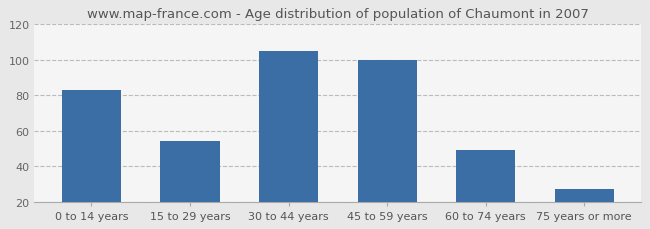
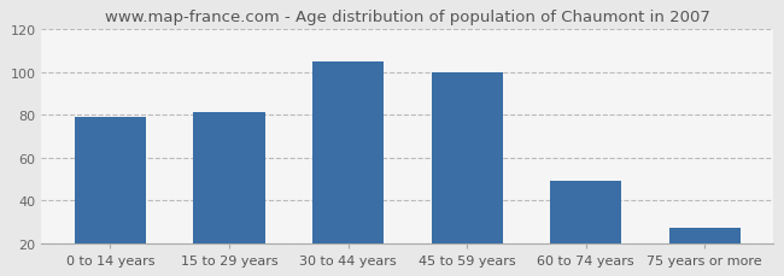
0 to 14 years: 83 -> 79
15 to 29 years: 54 -> 81
